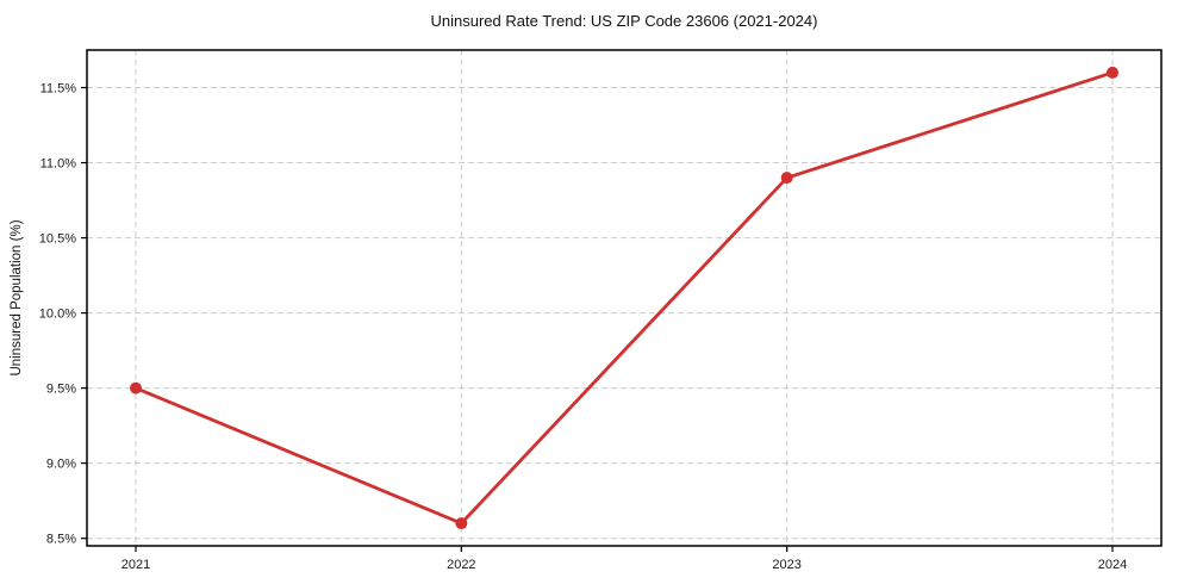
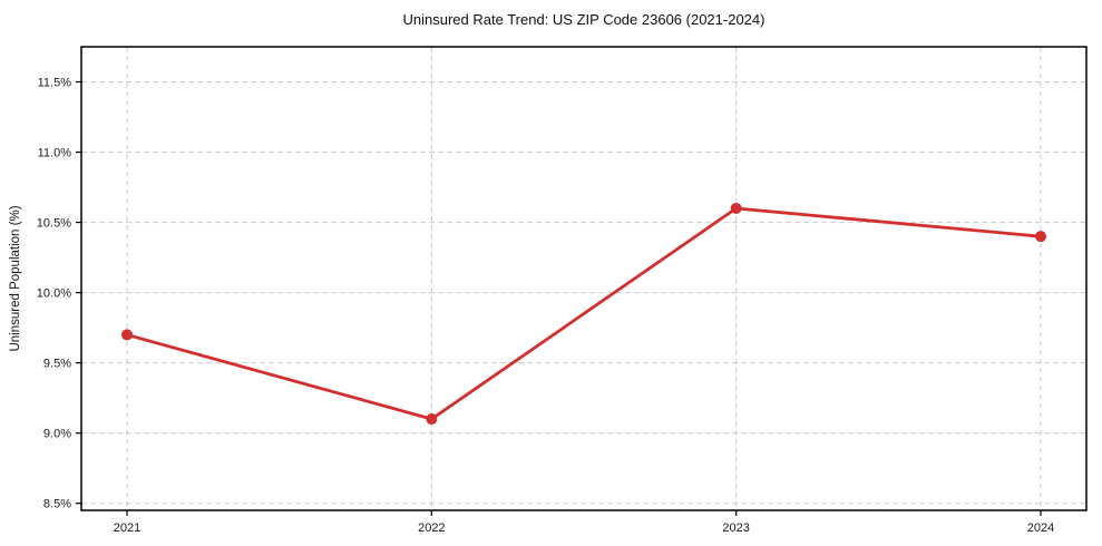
2021: 9.5% -> 9.7%
2022: 8.6% -> 9.1%
2023: 10.9% -> 10.6%
2024: 11.6% -> 10.4%
